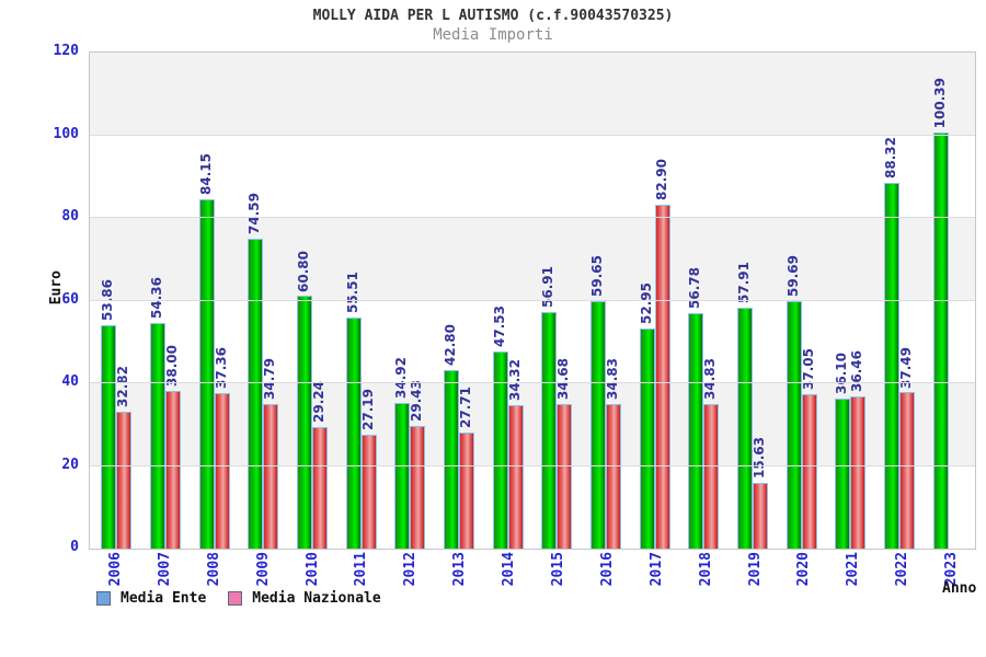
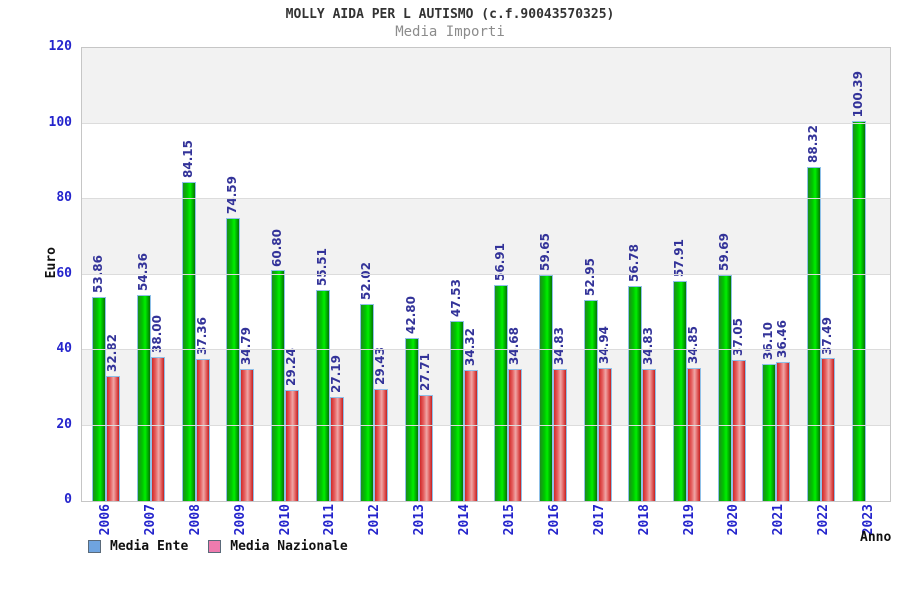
Media Ente/2012: 34.92 -> 52.02
Media Nazionale/2017: 82.90 -> 34.94
Media Nazionale/2019: 15.63 -> 34.85
